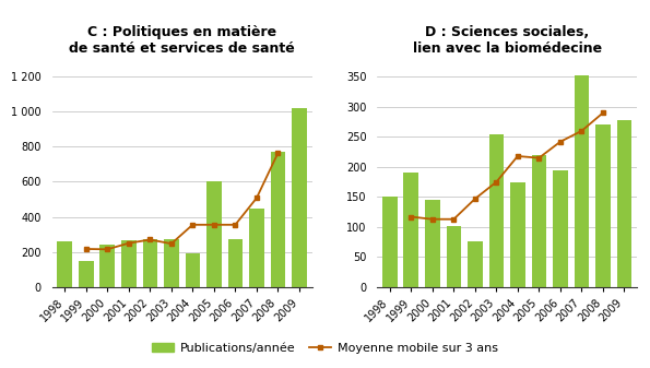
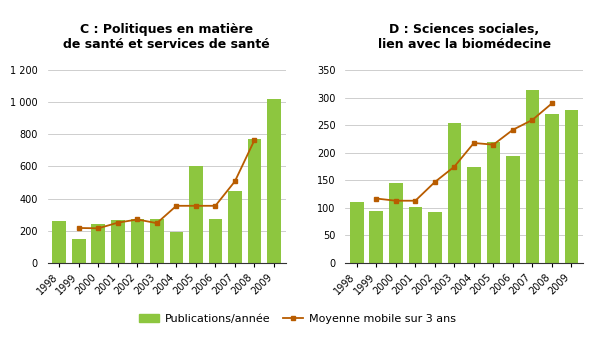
D : Sciences sociales, lien avec la biomédecine/Publications/année/1998: 150 -> 110
D : Sciences sociales, lien avec la biomédecine/Publications/année/1999: 190 -> 95
D : Sciences sociales, lien avec la biomédecine/Publications/année/2002: 76 -> 93
D : Sciences sociales, lien avec la biomédecine/Publications/année/2007: 352 -> 315
